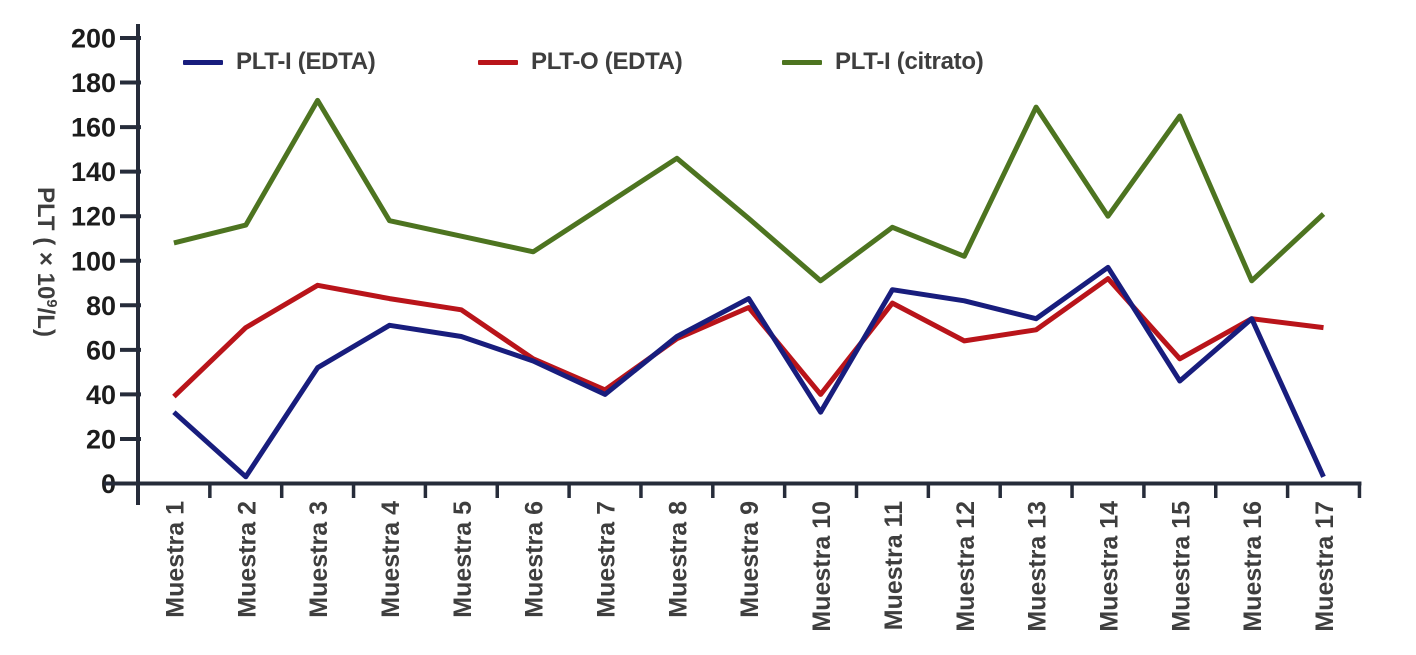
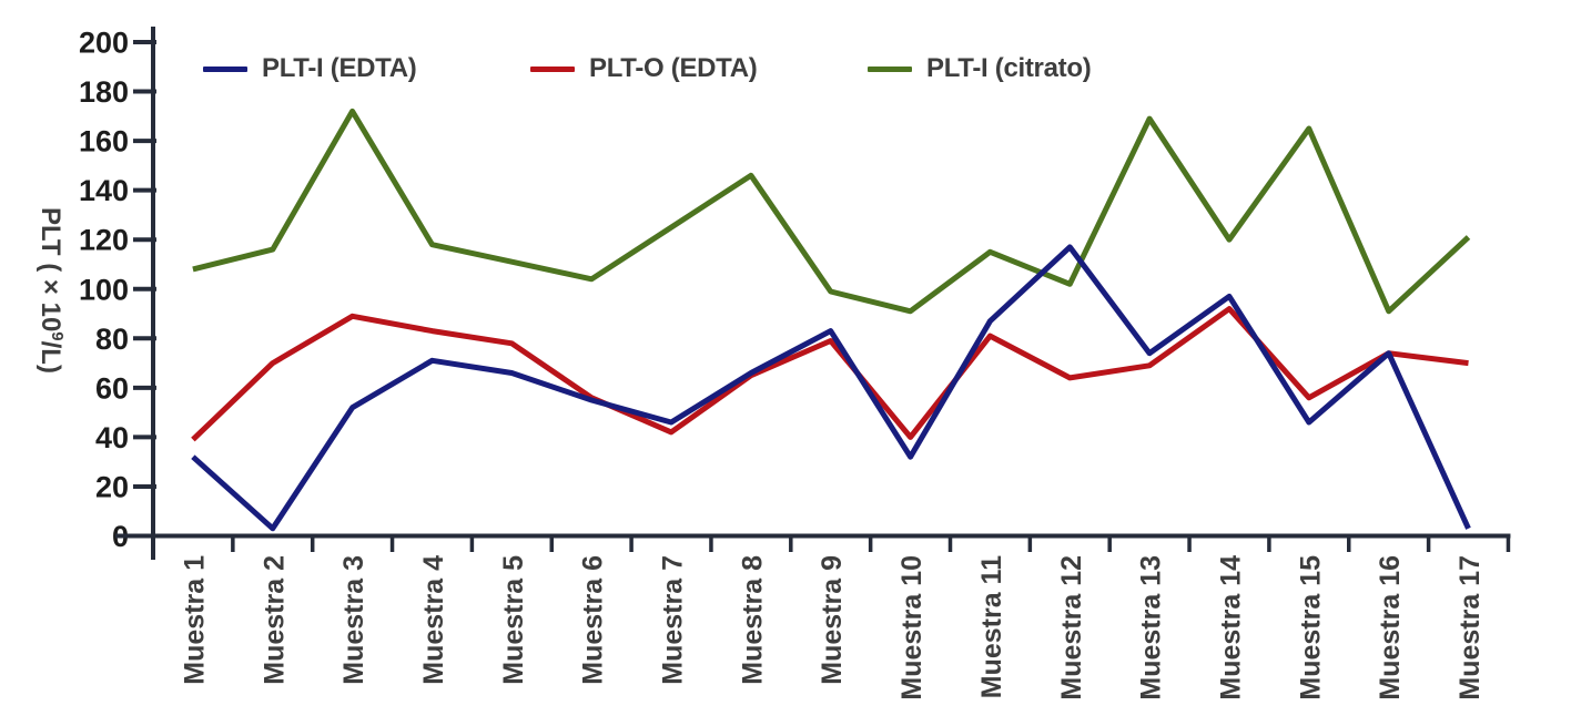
PLT-I (EDTA)/Muestra 7: 40 -> 46
PLT-I (citrato)/Muestra 9: 119 -> 99
PLT-I (EDTA)/Muestra 12: 82 -> 117
